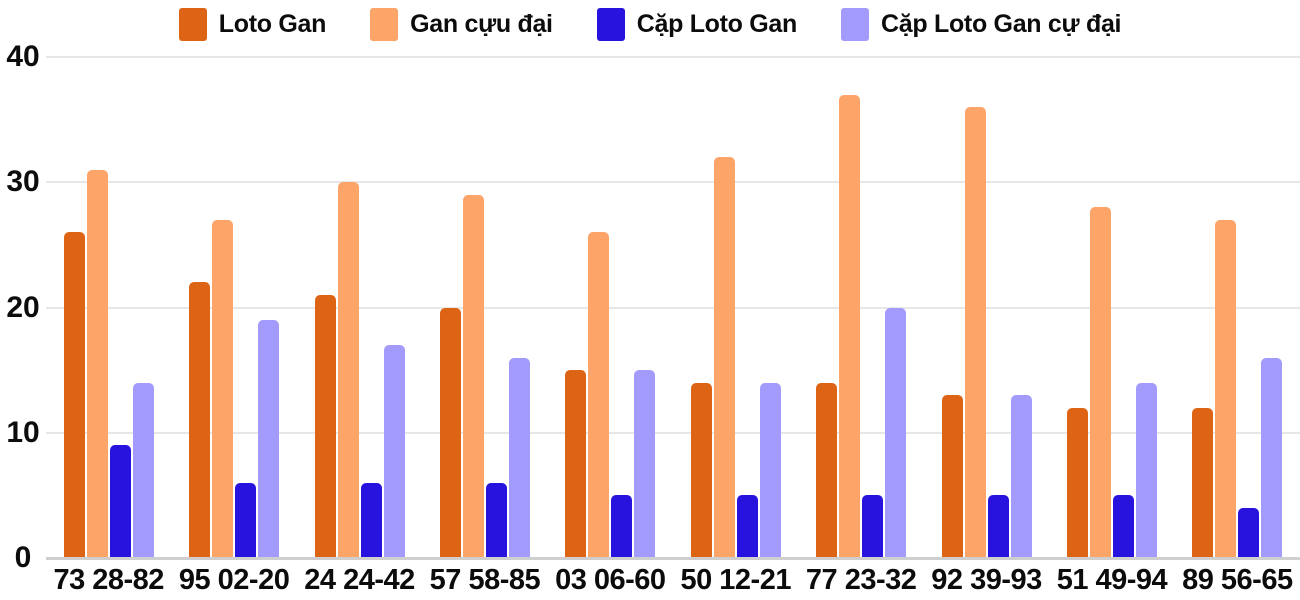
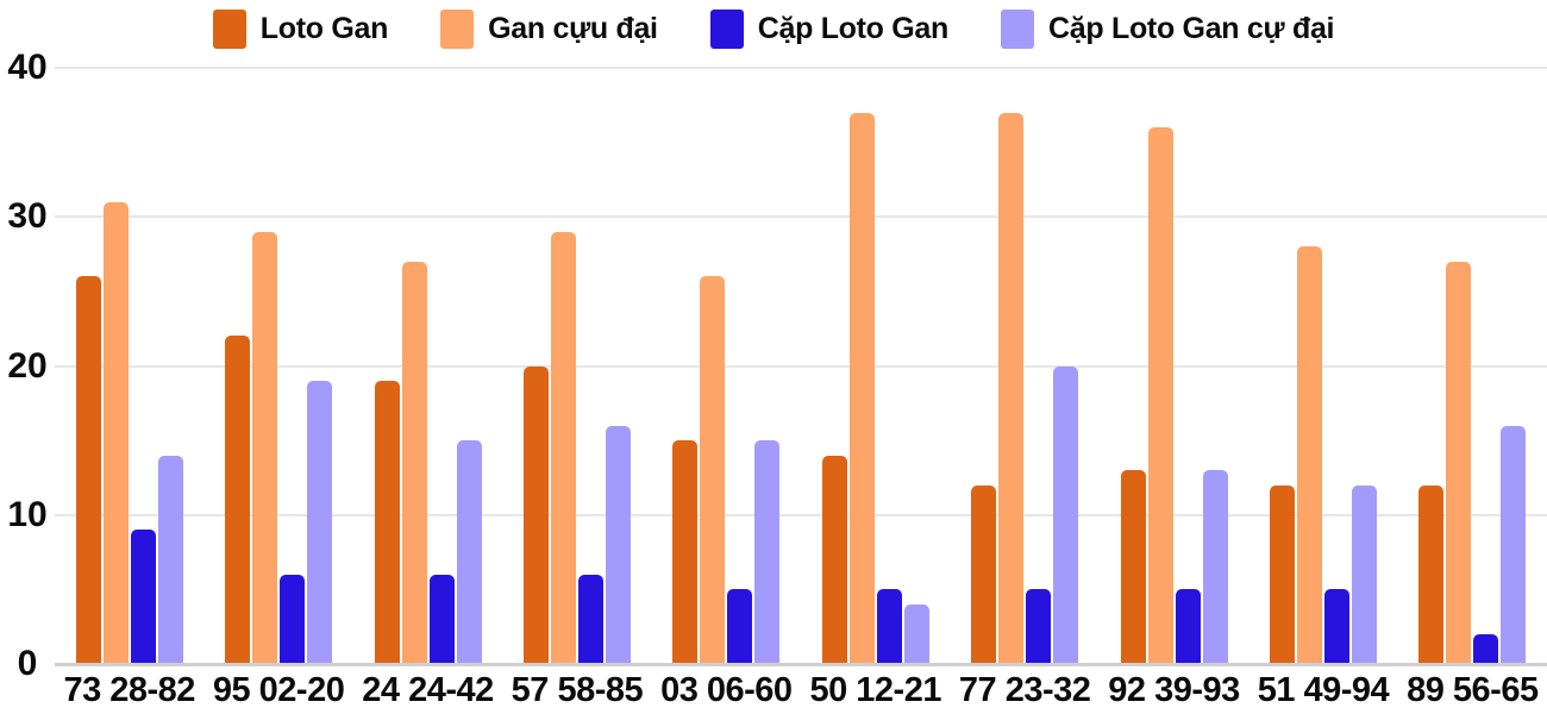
Gan cựu đại/95 02-20: 27 -> 29
Loto Gan/24 24-42: 21 -> 19
Gan cựu đại/24 24-42: 30 -> 27
Cặp Loto Gan cự đại/24 24-42: 17 -> 15
Gan cựu đại/50 12-21: 32 -> 37
Cặp Loto Gan cự đại/50 12-21: 14 -> 4
Loto Gan/77 23-32: 14 -> 12
Cặp Loto Gan cự đại/51 49-94: 14 -> 12
Cặp Loto Gan/89 56-65: 4 -> 2
